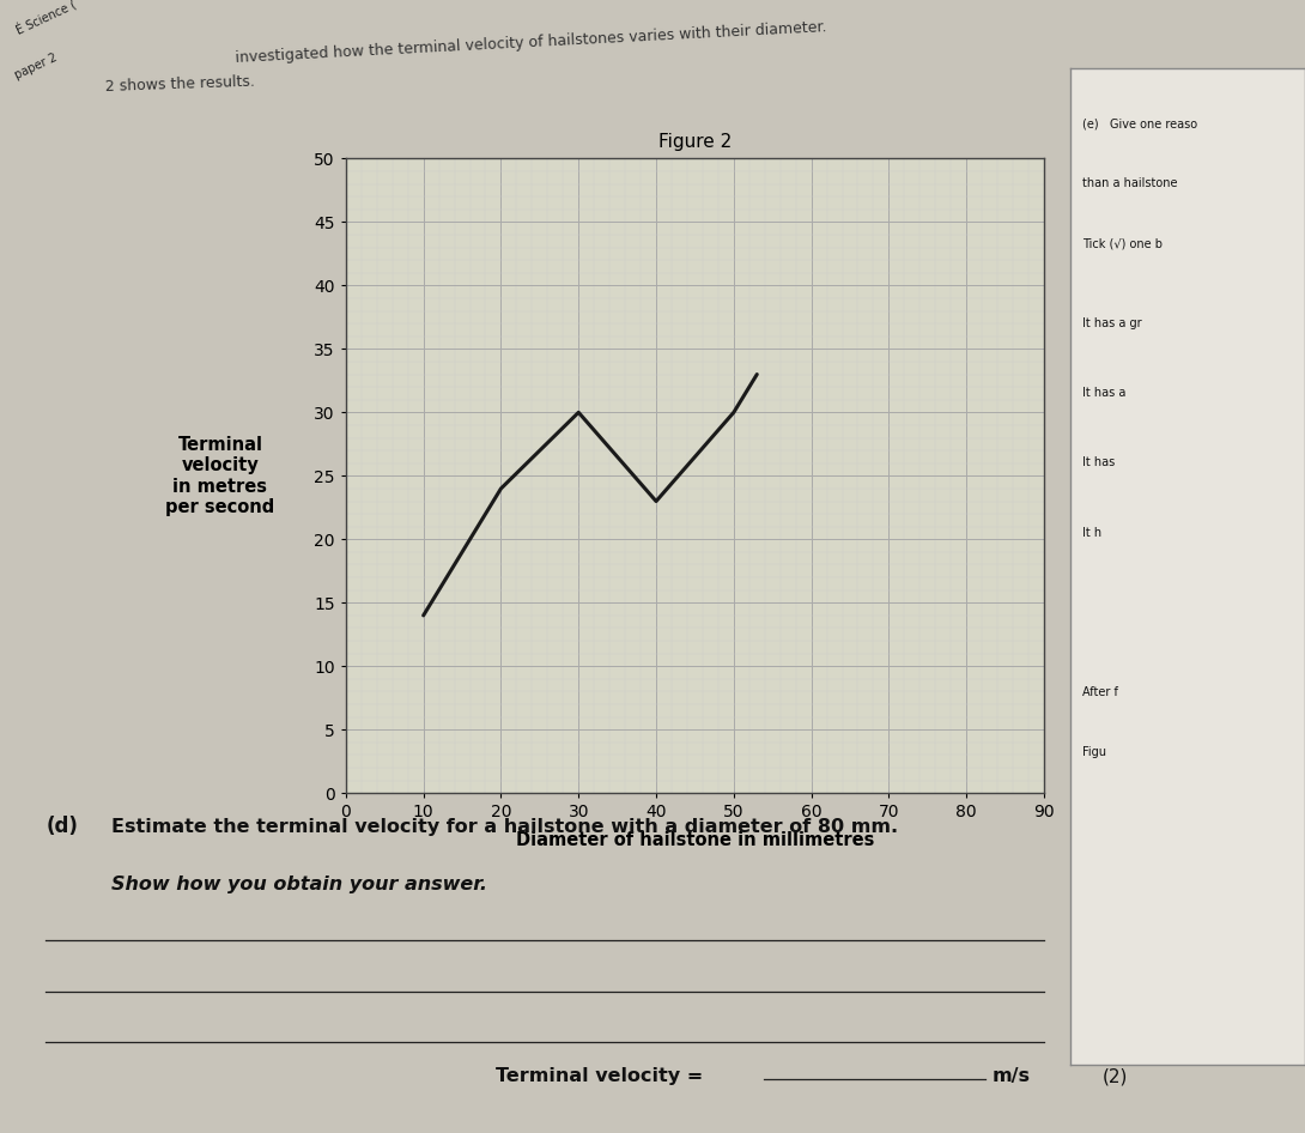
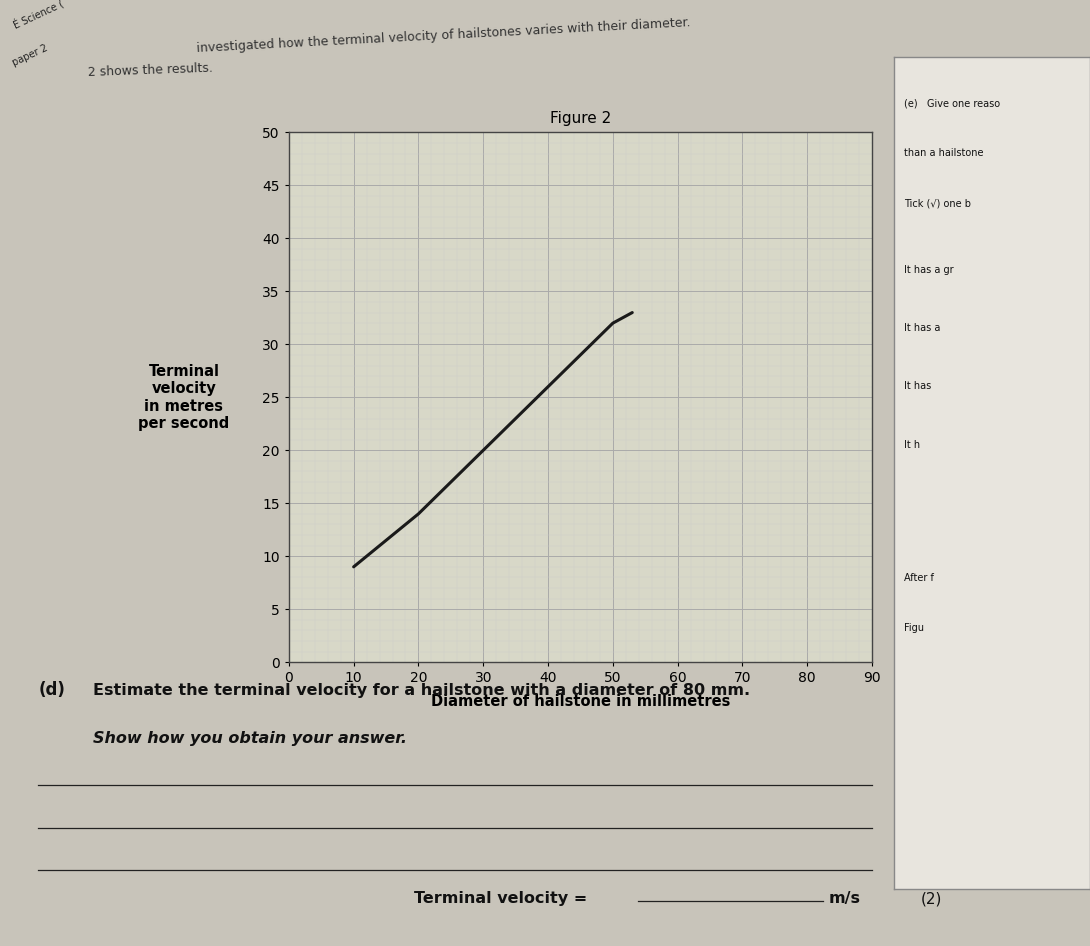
10: 14 -> 9
20: 24 -> 14
30: 30 -> 20
40: 23 -> 26
50: 30 -> 32
